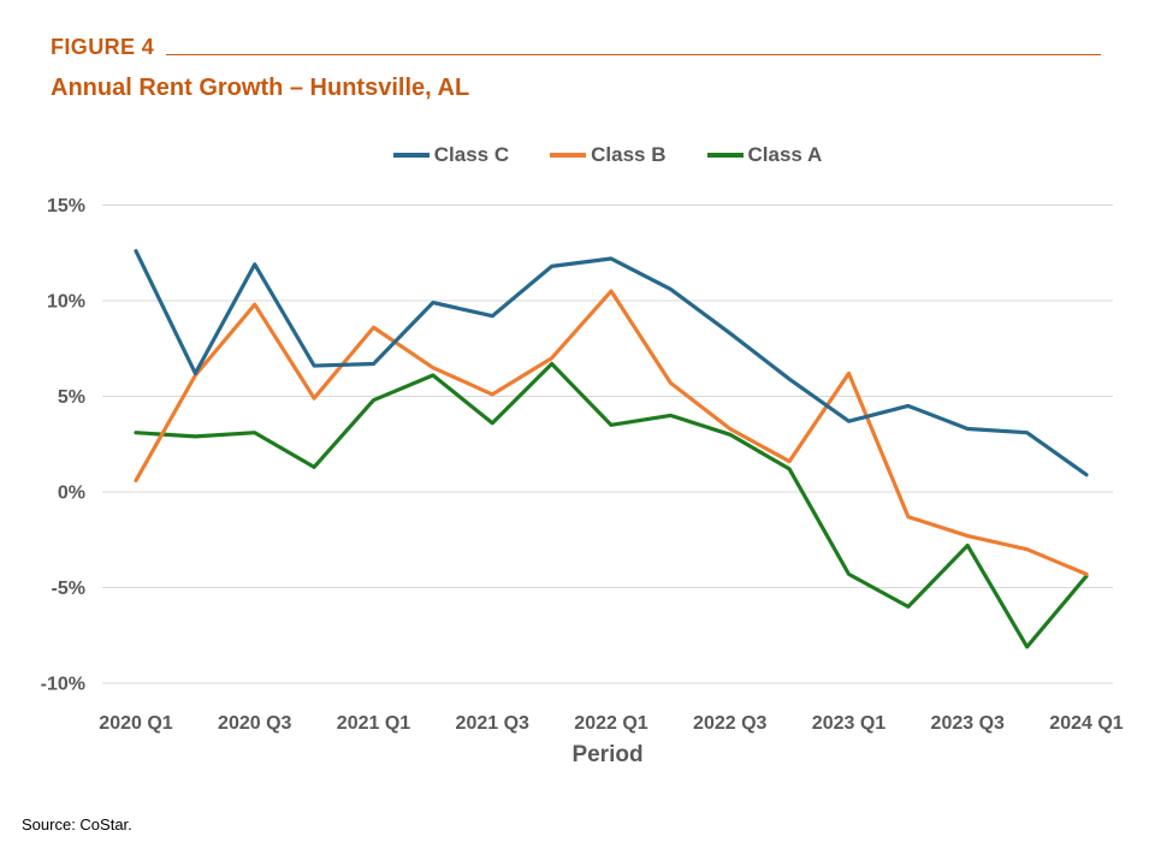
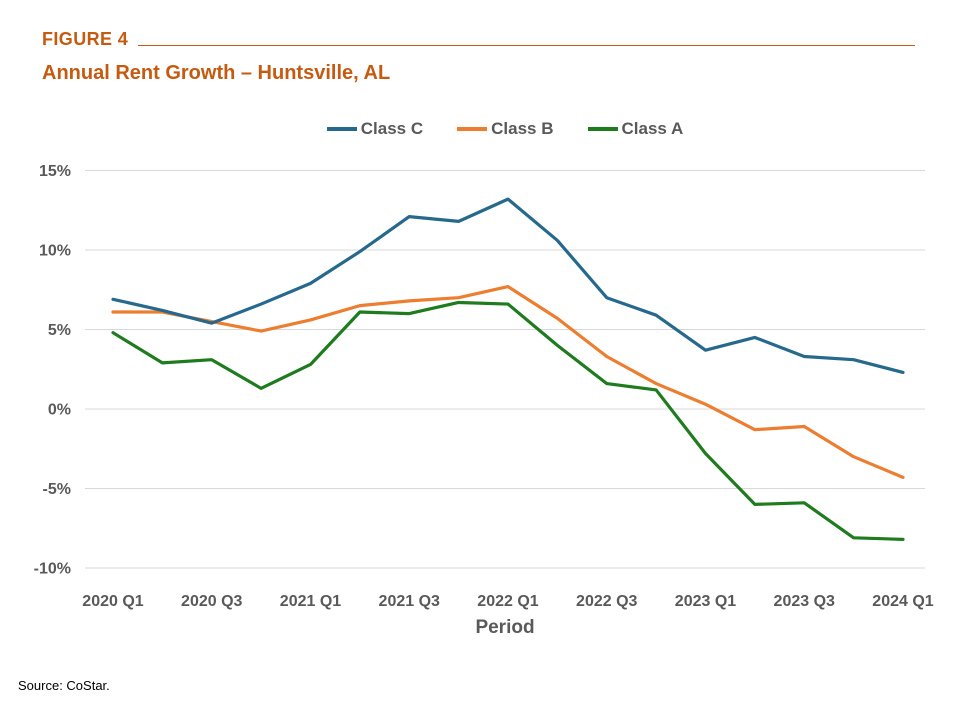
Class C/2020 Q1: 12.6% -> 6.9%
Class B/2020 Q1: 0.6% -> 6.1%
Class A/2020 Q1: 3.1% -> 4.8%
Class C/2020 Q3: 11.9% -> 5.4%
Class B/2020 Q3: 9.8% -> 5.5%
Class C/2021 Q1: 6.7% -> 7.9%
Class B/2021 Q1: 8.6% -> 5.6%
Class A/2021 Q1: 4.8% -> 2.8%
Class C/2021 Q3: 9.2% -> 12.1%
Class B/2021 Q3: 5.1% -> 6.8%
Class A/2021 Q3: 3.6% -> 6.0%
Class C/2022 Q1: 12.2% -> 13.2%
Class B/2022 Q1: 10.5% -> 7.7%
Class A/2022 Q1: 3.5% -> 6.6%
Class C/2022 Q3: 8.3% -> 7.0%
Class A/2022 Q3: 3.0% -> 1.6%
Class B/2023 Q1: 6.2% -> 0.3%
Class A/2023 Q1: -4.3% -> -2.8%
Class B/2023 Q3: -2.3% -> -1.1%
Class A/2023 Q3: -2.8% -> -5.9%
Class C/2024 Q1: 0.9% -> 2.3%
Class A/2024 Q1: -4.4% -> -8.2%
